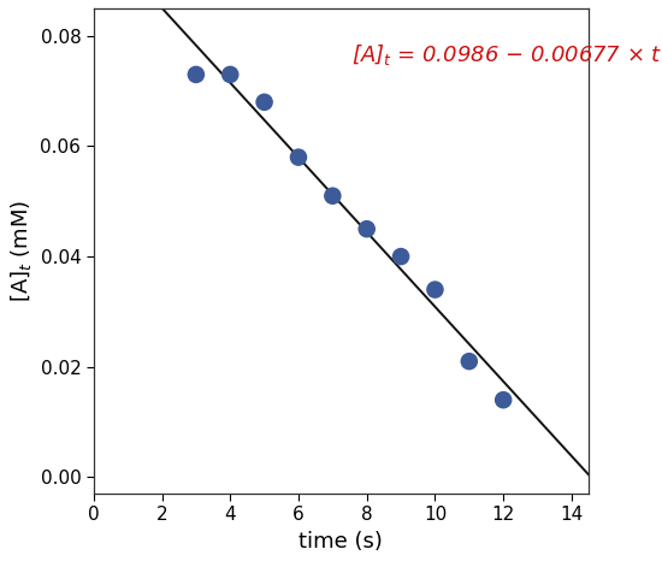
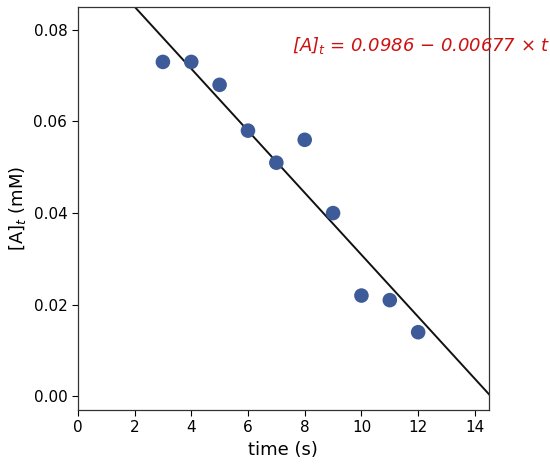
8: 0.045 -> 0.056
10: 0.034 -> 0.022
